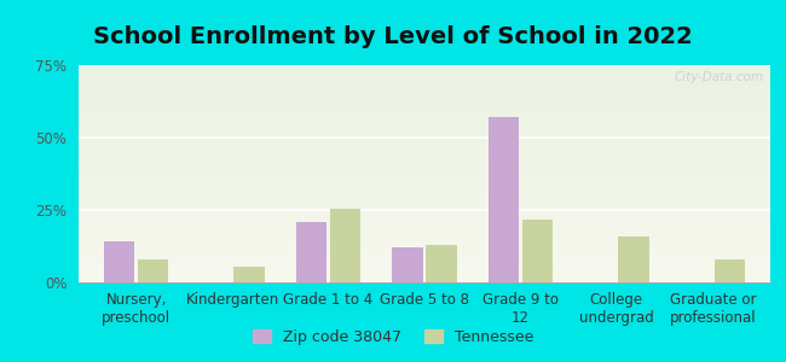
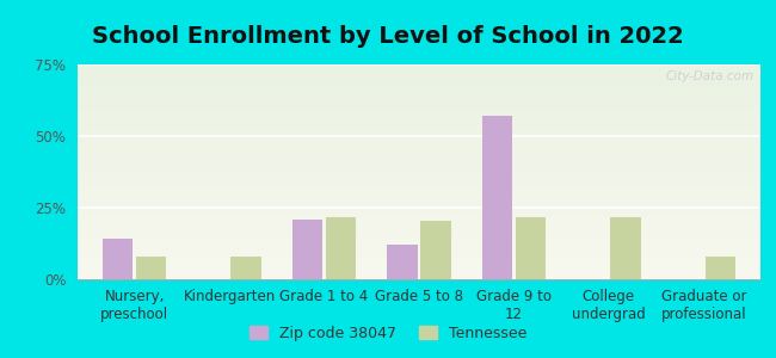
Tennessee/Kindergarten: 5.5% -> 8.0%
Tennessee/Grade 1 to 4: 25.5% -> 21.5%
Tennessee/Grade 5 to 8: 13.0% -> 20.5%
Tennessee/College undergrad: 16.0% -> 21.5%
